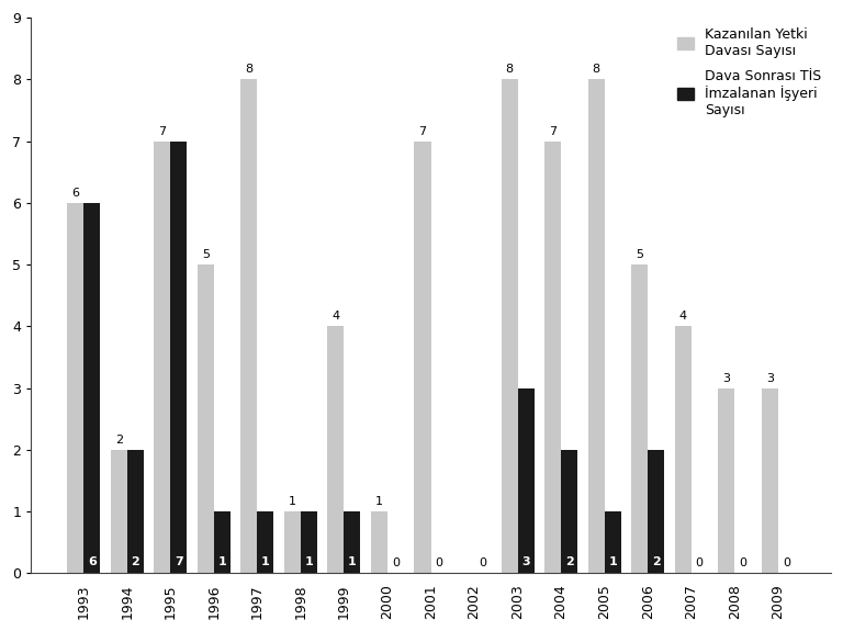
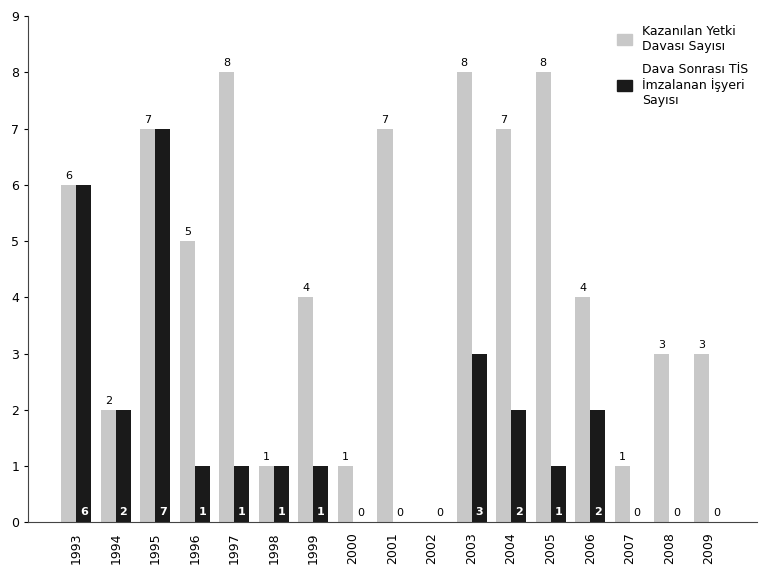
Kazanılan Yetki Davası Sayısı/2006: 5 -> 4
Kazanılan Yetki Davası Sayısı/2007: 4 -> 1
